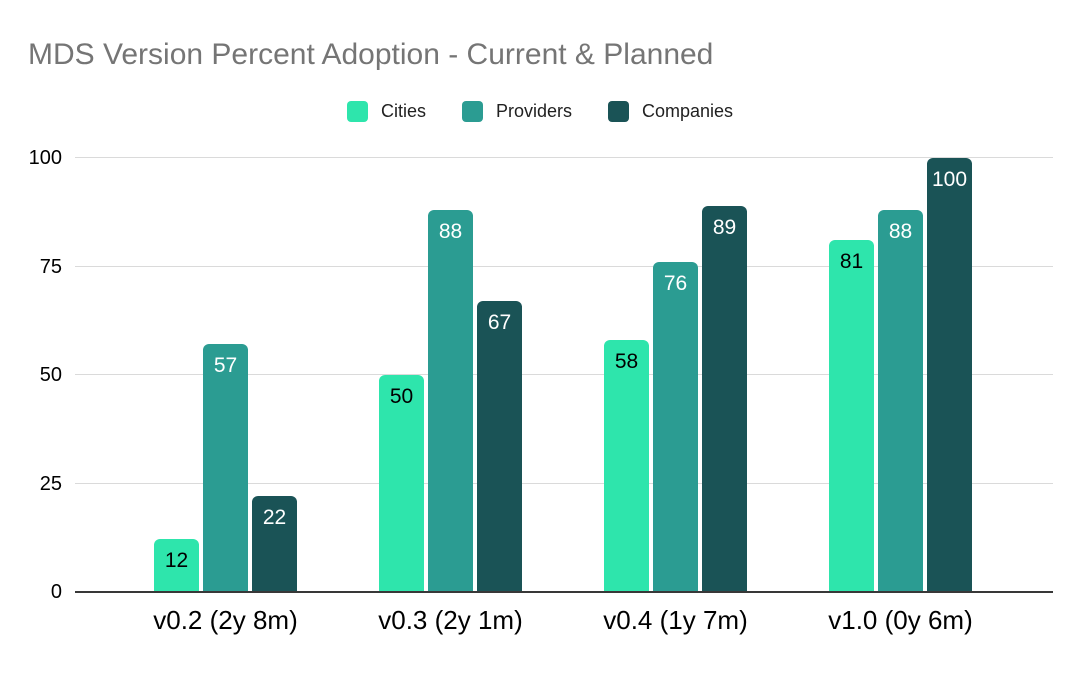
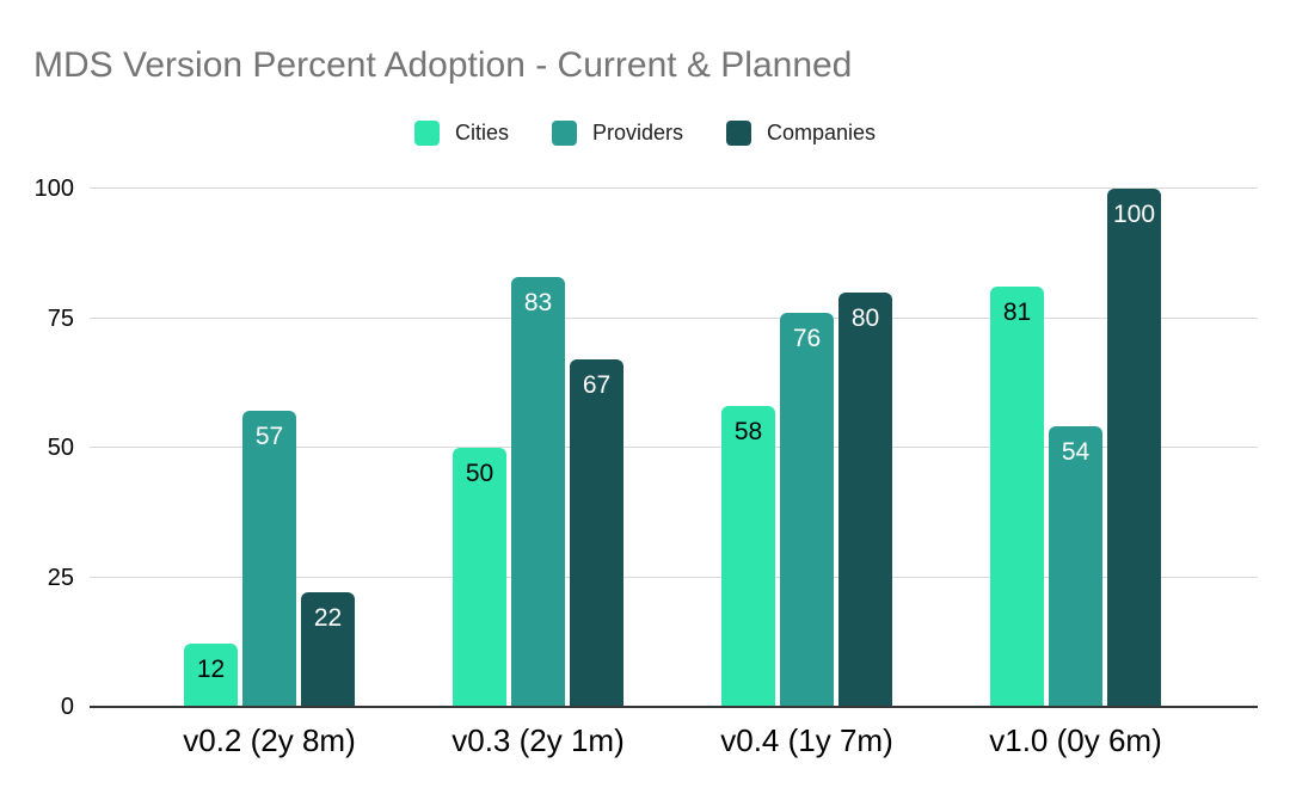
Providers/v0.3 (2y 1m): 88 -> 83
Companies/v0.4 (1y 7m): 89 -> 80
Providers/v1.0 (0y 6m): 88 -> 54
